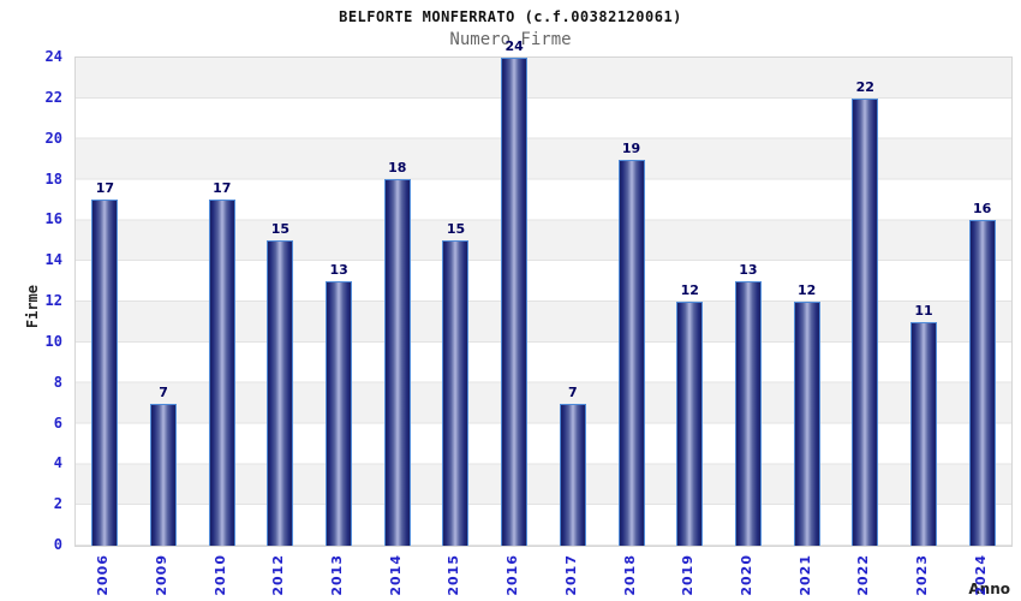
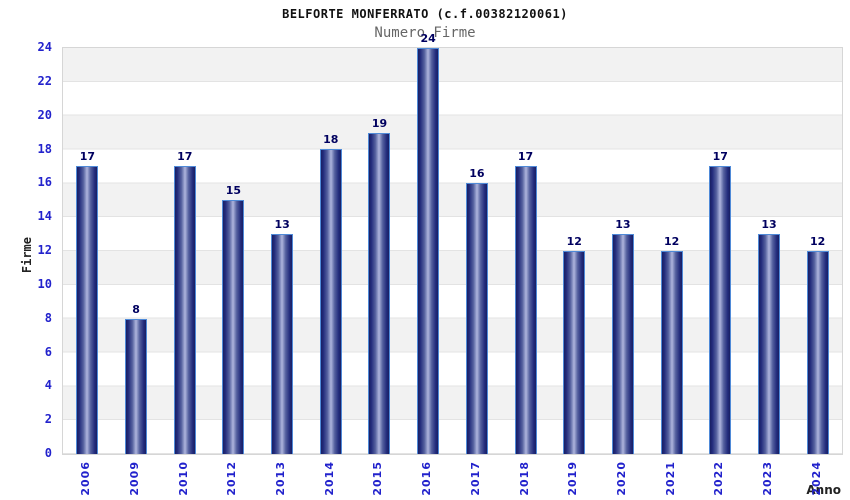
2009: 7 -> 8
2015: 15 -> 19
2017: 7 -> 16
2018: 19 -> 17
2022: 22 -> 17
2023: 11 -> 13
2024: 16 -> 12
